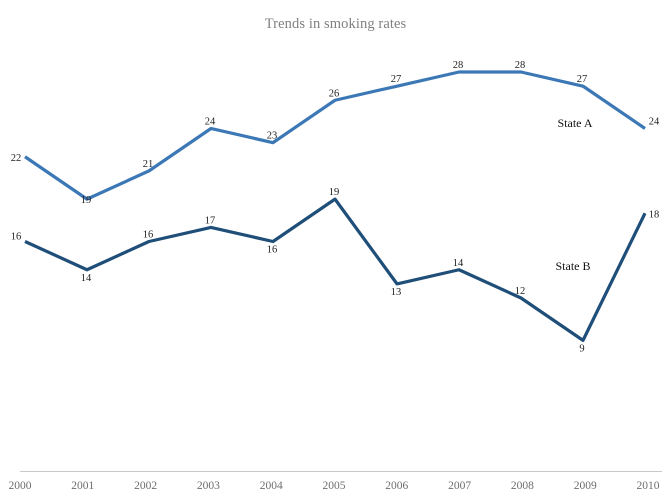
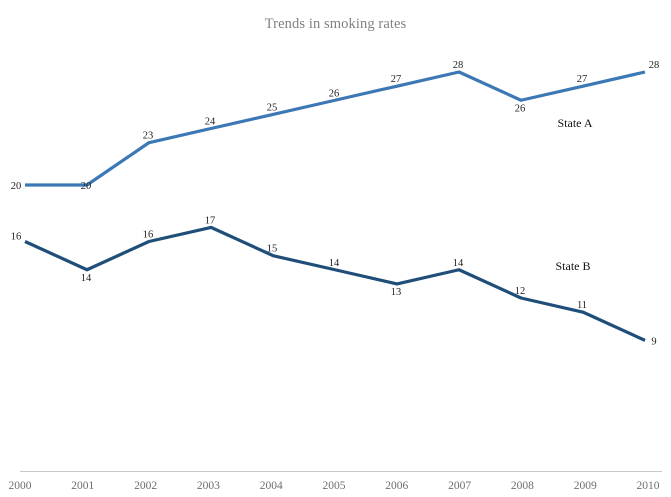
State A/2000: 22 -> 20
State A/2001: 19 -> 20
State A/2002: 21 -> 23
State A/2004: 23 -> 25
State B/2004: 16 -> 15
State B/2005: 19 -> 14
State A/2008: 28 -> 26
State B/2009: 9 -> 11
State A/2010: 24 -> 28
State B/2010: 18 -> 9
